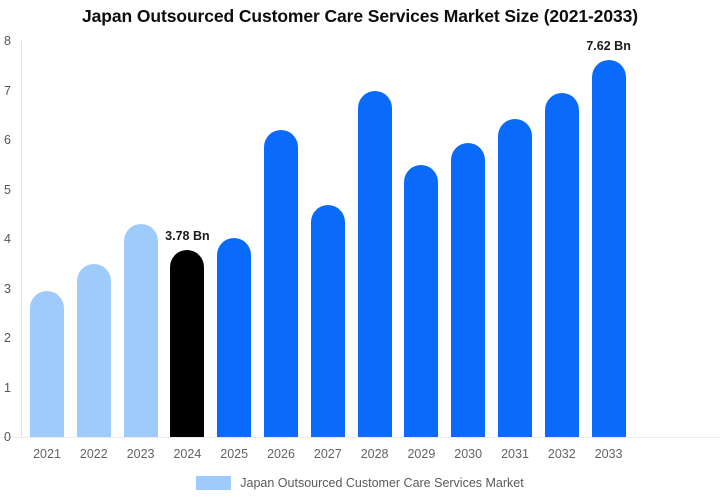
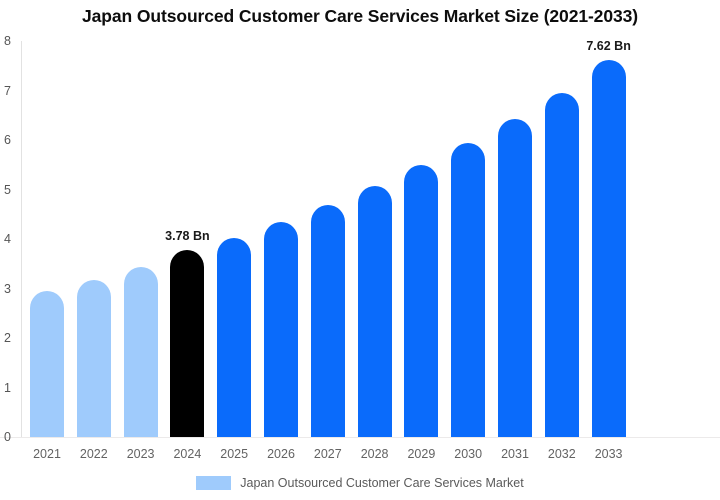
2022: 3.5 -> 3.2
2023: 4.3 -> 3.4
2026: 6.2 -> 4.3
2028: 7.0 -> 5.1
